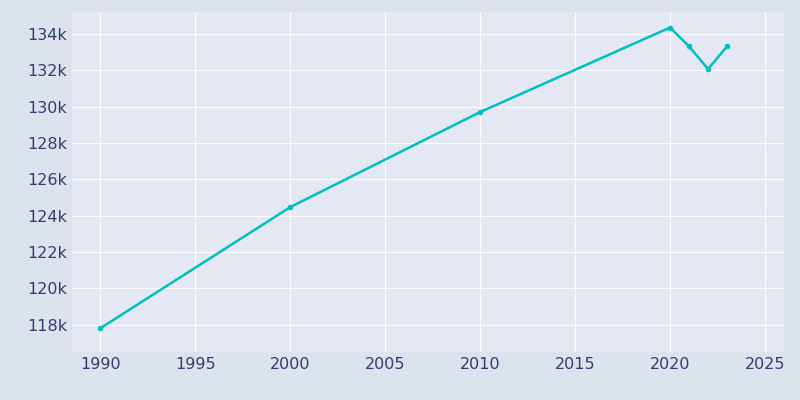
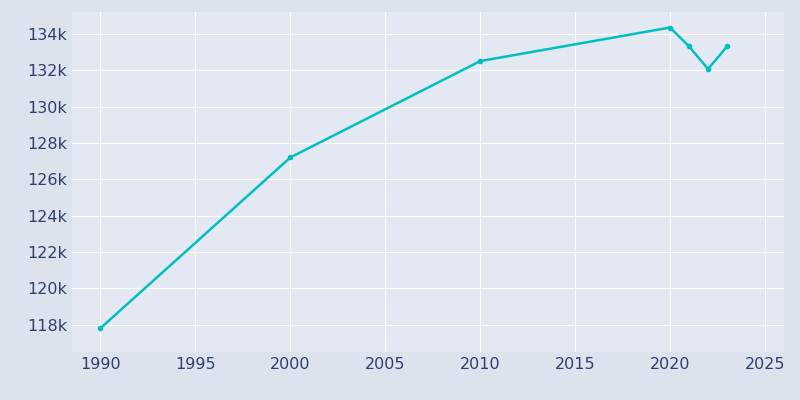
2000: 124.5k -> 127.2k
2010: 129.7k -> 132.5k
